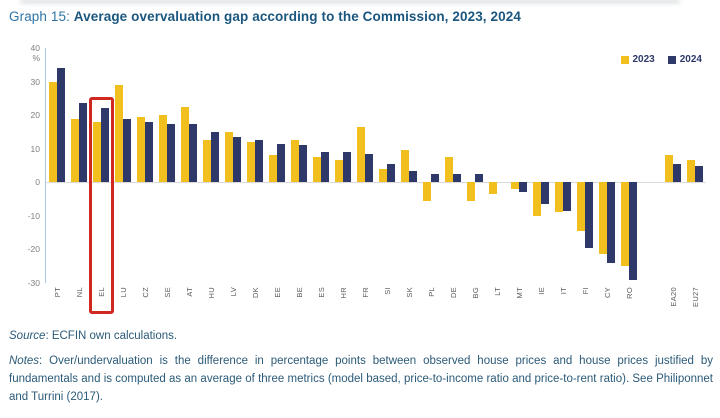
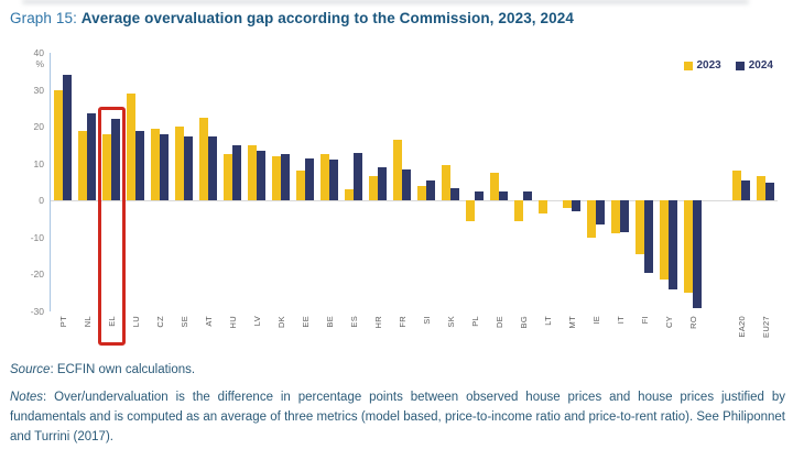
2023/ES: 8 -> 3
2024/ES: 9 -> 13
